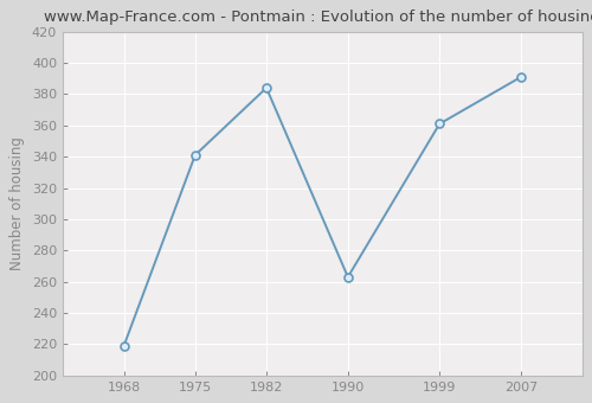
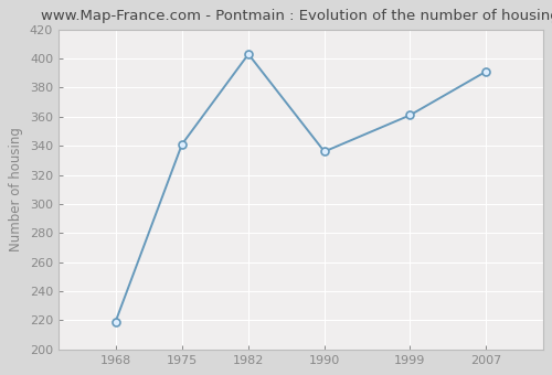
1982: 384 -> 403
1990: 263 -> 336
